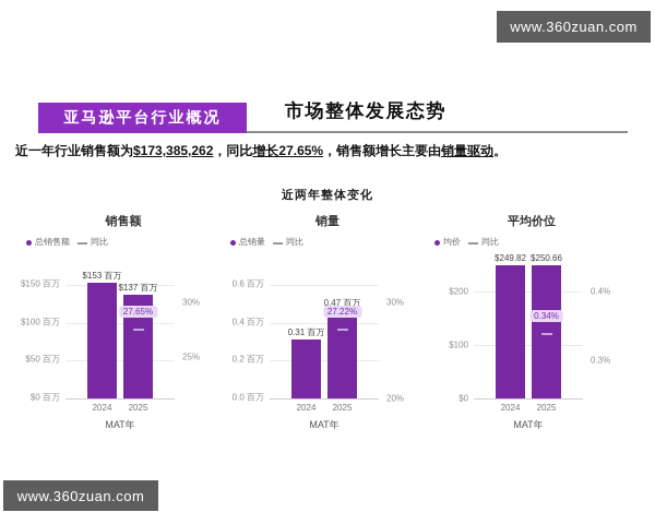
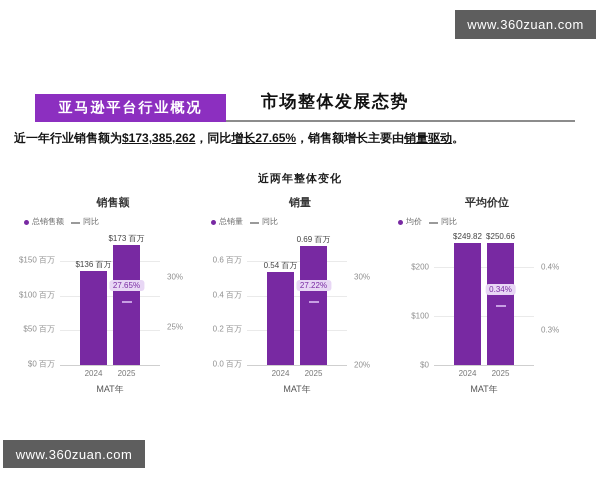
销售额/2024: $153 -> $136
销售额/2025: $137 -> $173
销量/2024: 0.31 -> 0.54
销量/2025: 0.47 -> 0.69
